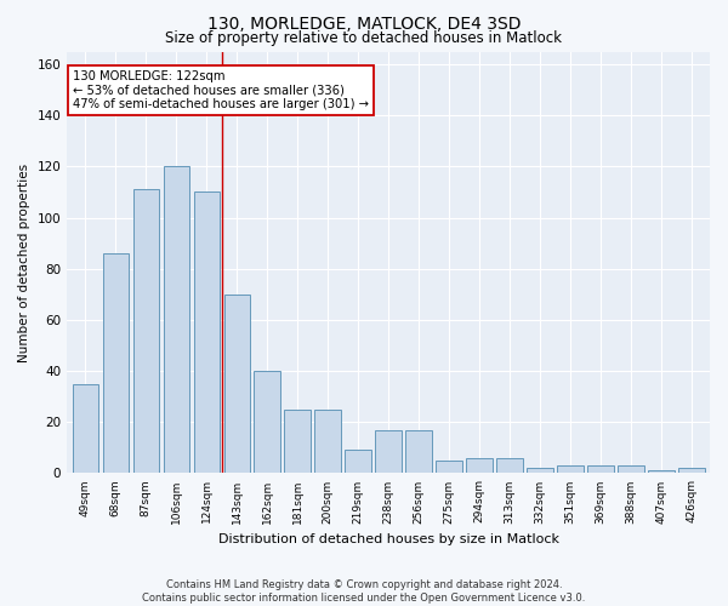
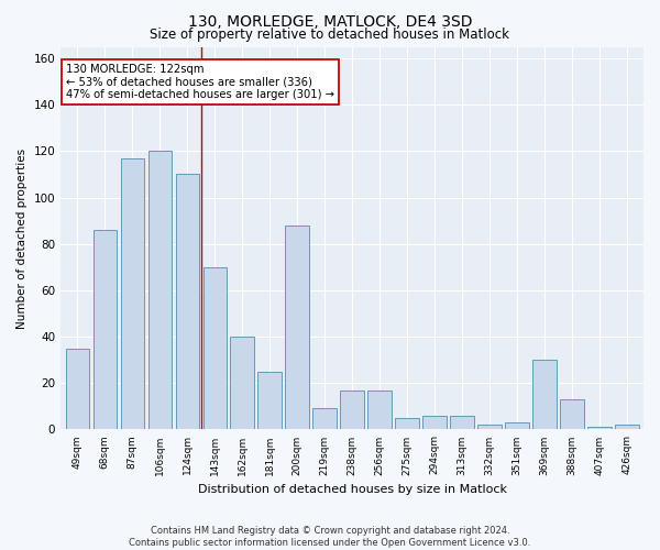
87sqm: 111 -> 117
200sqm: 25 -> 88
369sqm: 3 -> 30
388sqm: 3 -> 13
